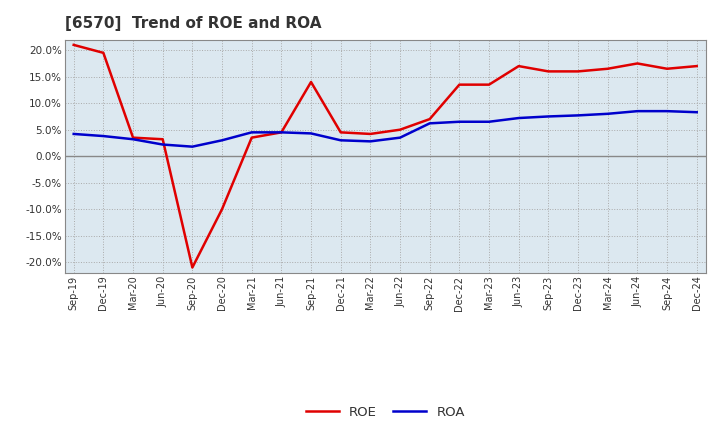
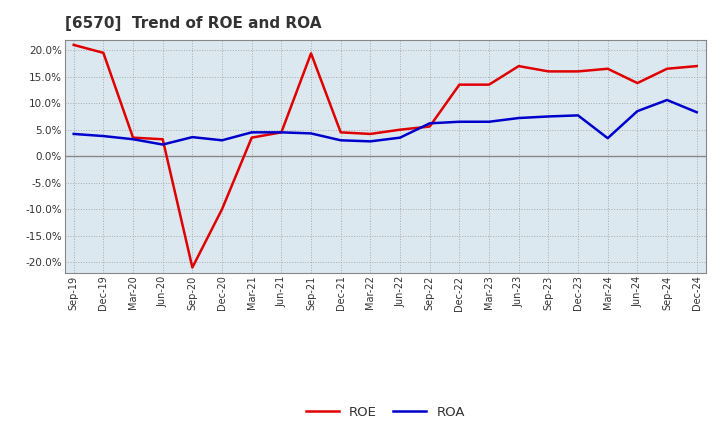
ROA/Sep-20: 1.8% -> 3.6%
ROE/Sep-21: 14.0% -> 19.4%
ROE/Sep-22: 7.0% -> 5.6%
ROA/Mar-24: 8.0% -> 3.4%
ROE/Jun-24: 17.5% -> 13.8%
ROA/Sep-24: 8.5% -> 10.6%
